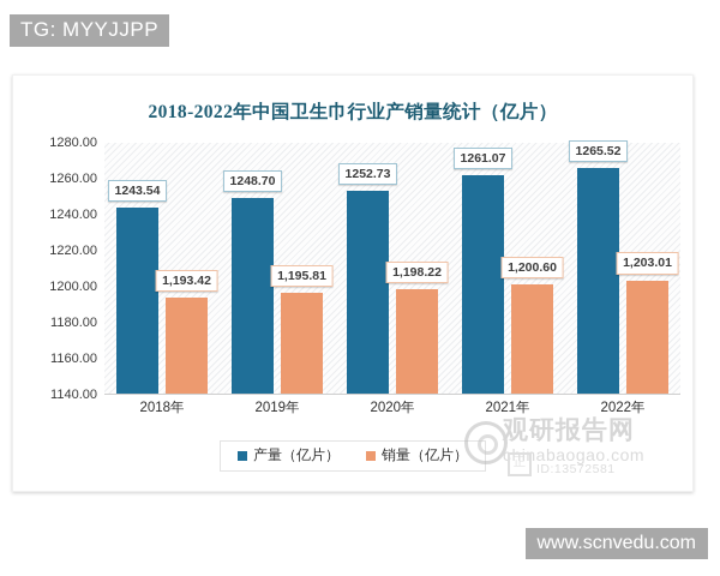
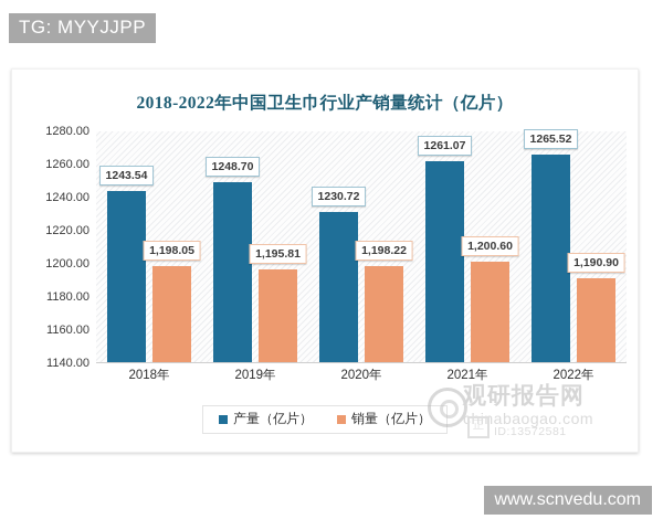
销量（亿片）/2018年: 1,193.42 -> 1,198.05
产量（亿片）/2020年: 1252.73 -> 1230.72
销量（亿片）/2022年: 1,203.01 -> 1,190.90
